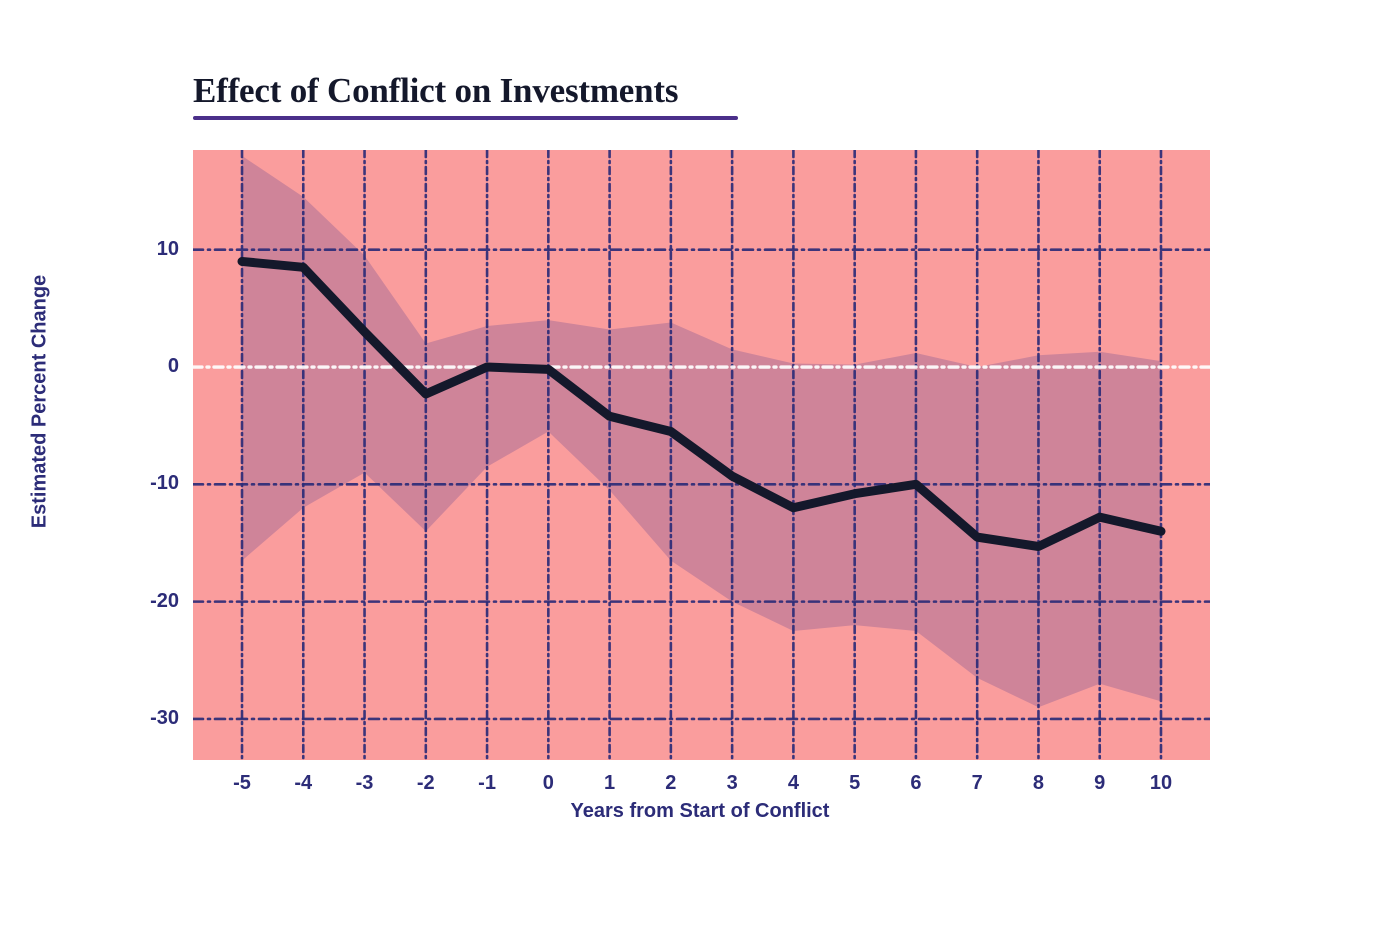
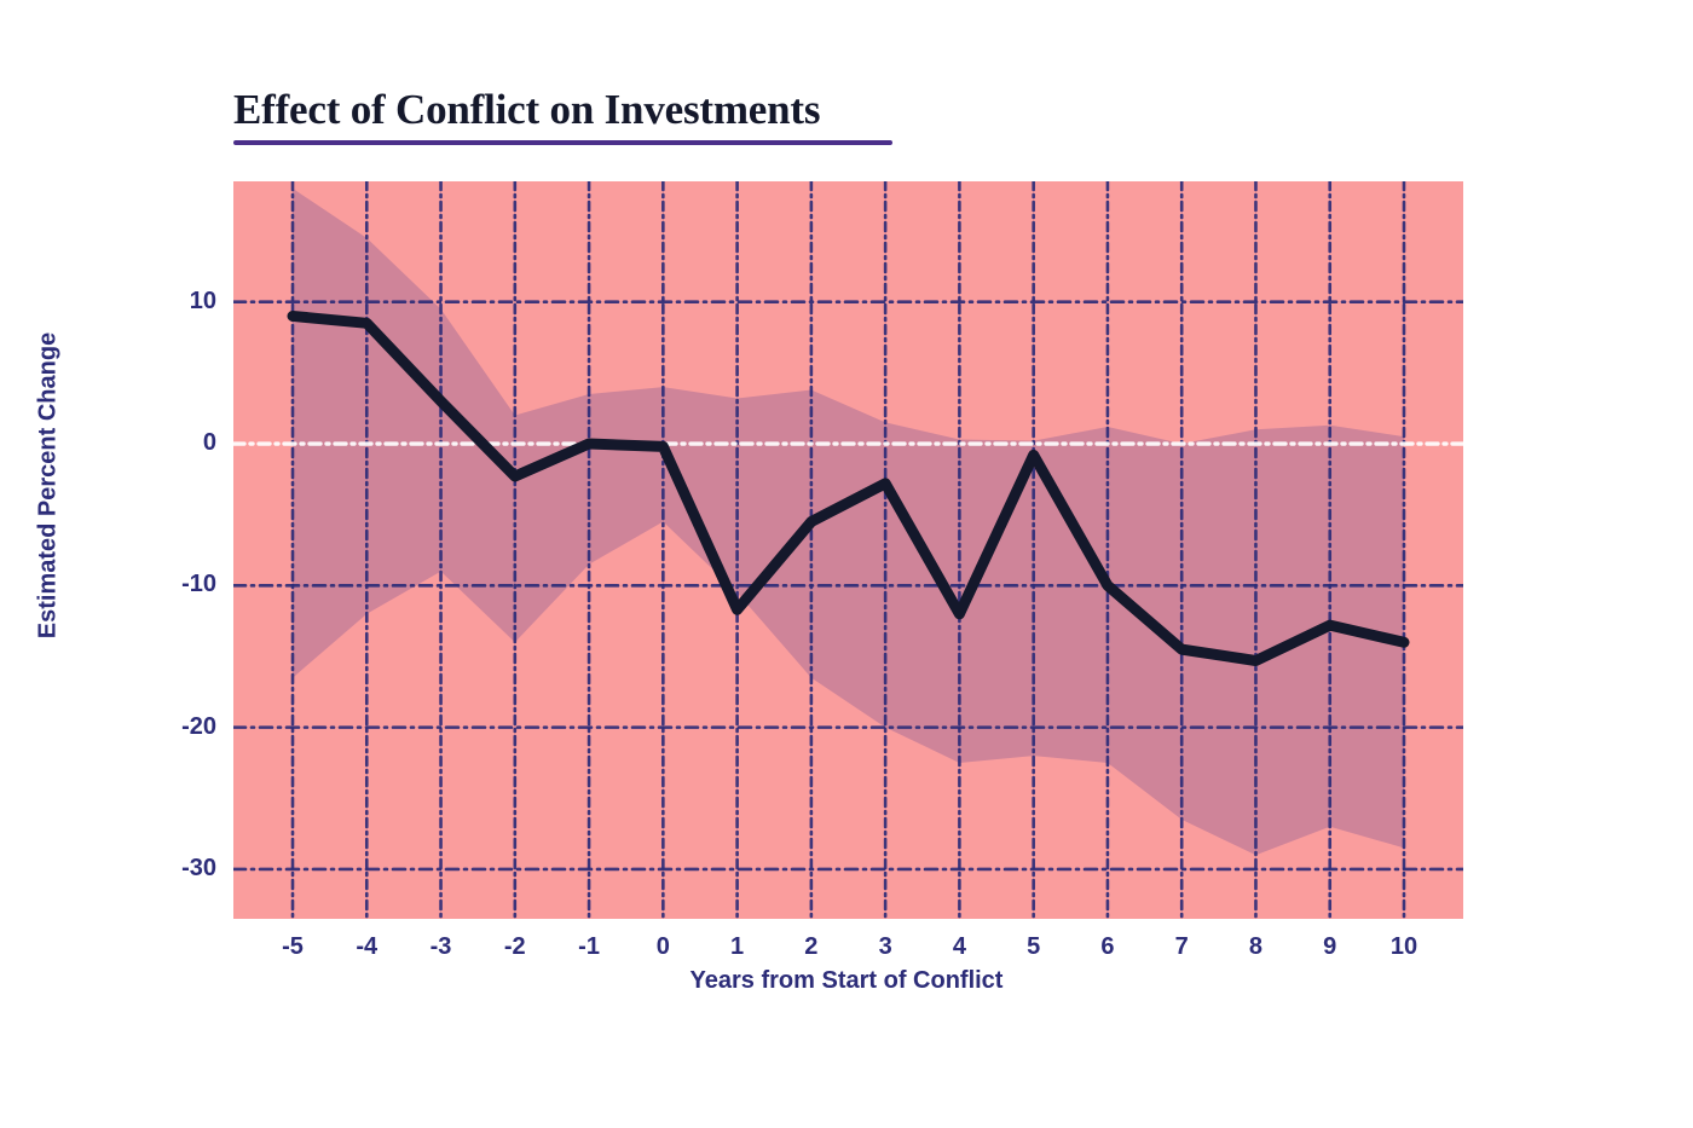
1: -4.2 -> -11.7
3: -9.3 -> -2.8
5: -10.8 -> -0.8
